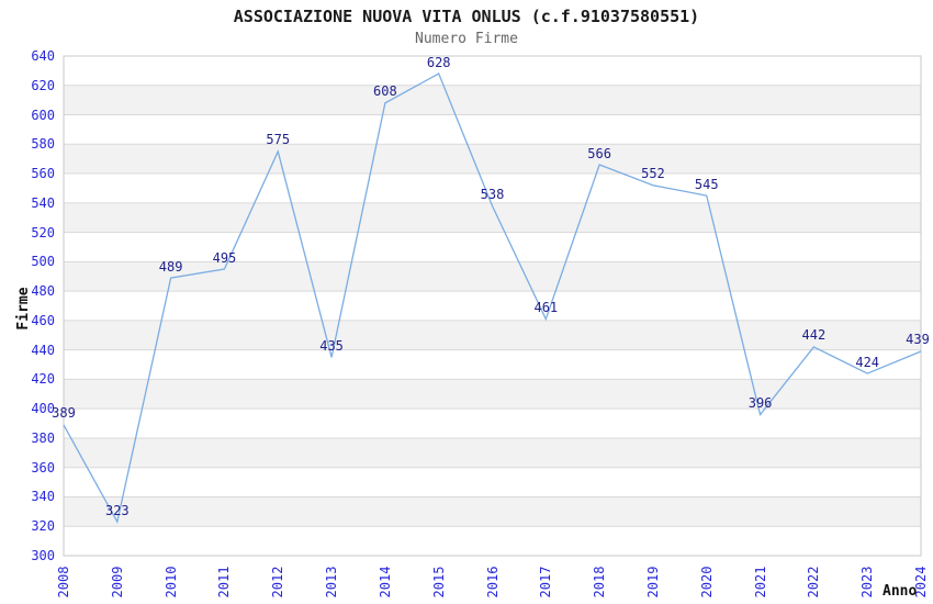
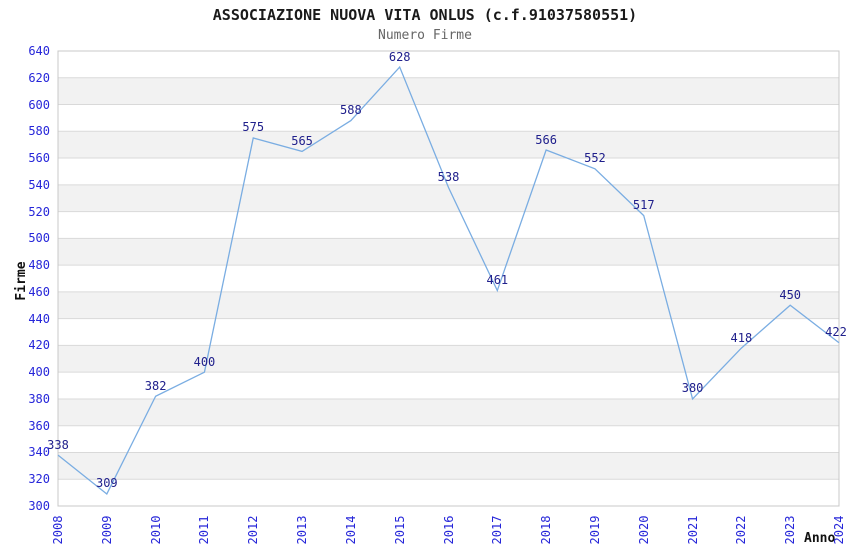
2008: 389 -> 338
2009: 323 -> 309
2010: 489 -> 382
2011: 495 -> 400
2013: 435 -> 565
2014: 608 -> 588
2020: 545 -> 517
2021: 396 -> 380
2022: 442 -> 418
2023: 424 -> 450
2024: 439 -> 422
